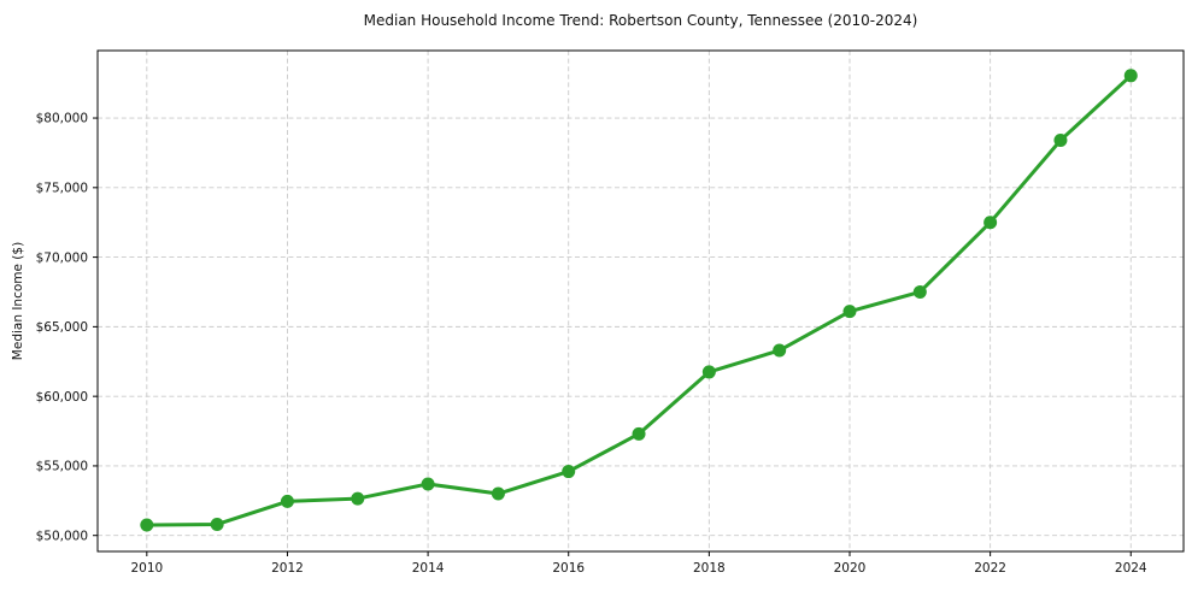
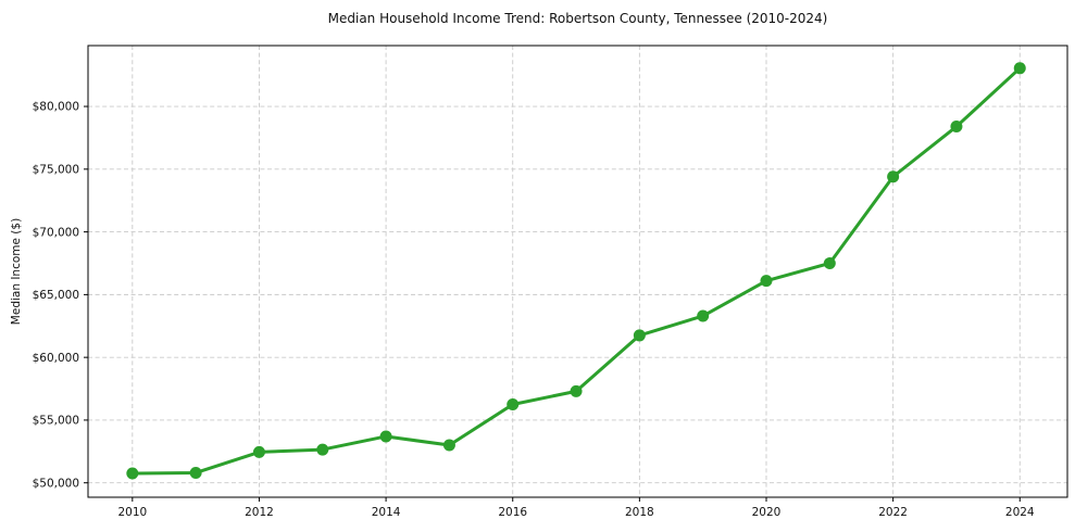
2016: $54600 -> $56200
2022: $72500 -> $74400
